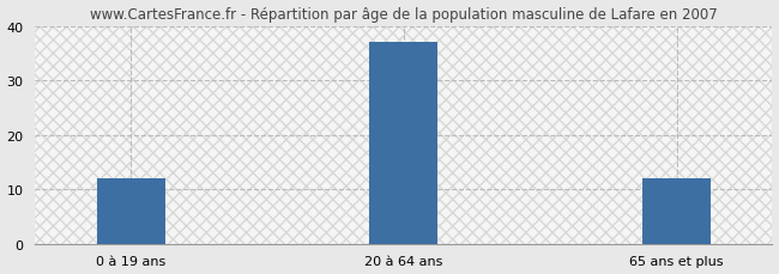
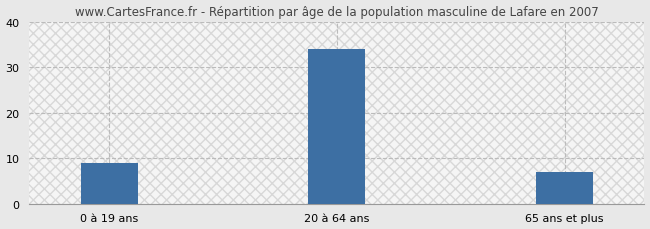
0 à 19 ans: 12 -> 9
20 à 64 ans: 37 -> 34
65 ans et plus: 12 -> 7
